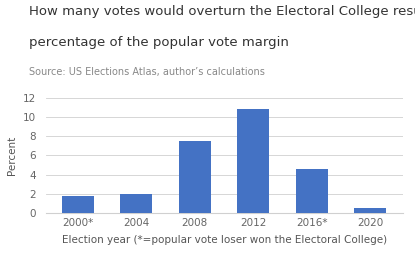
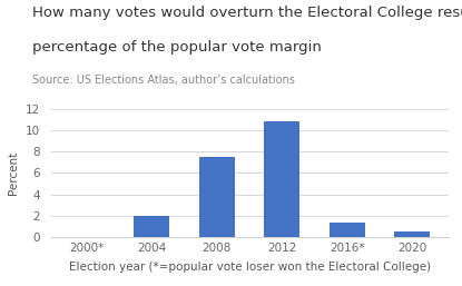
2000*: 1.8 -> 0.1
2016*: 4.6 -> 1.4
